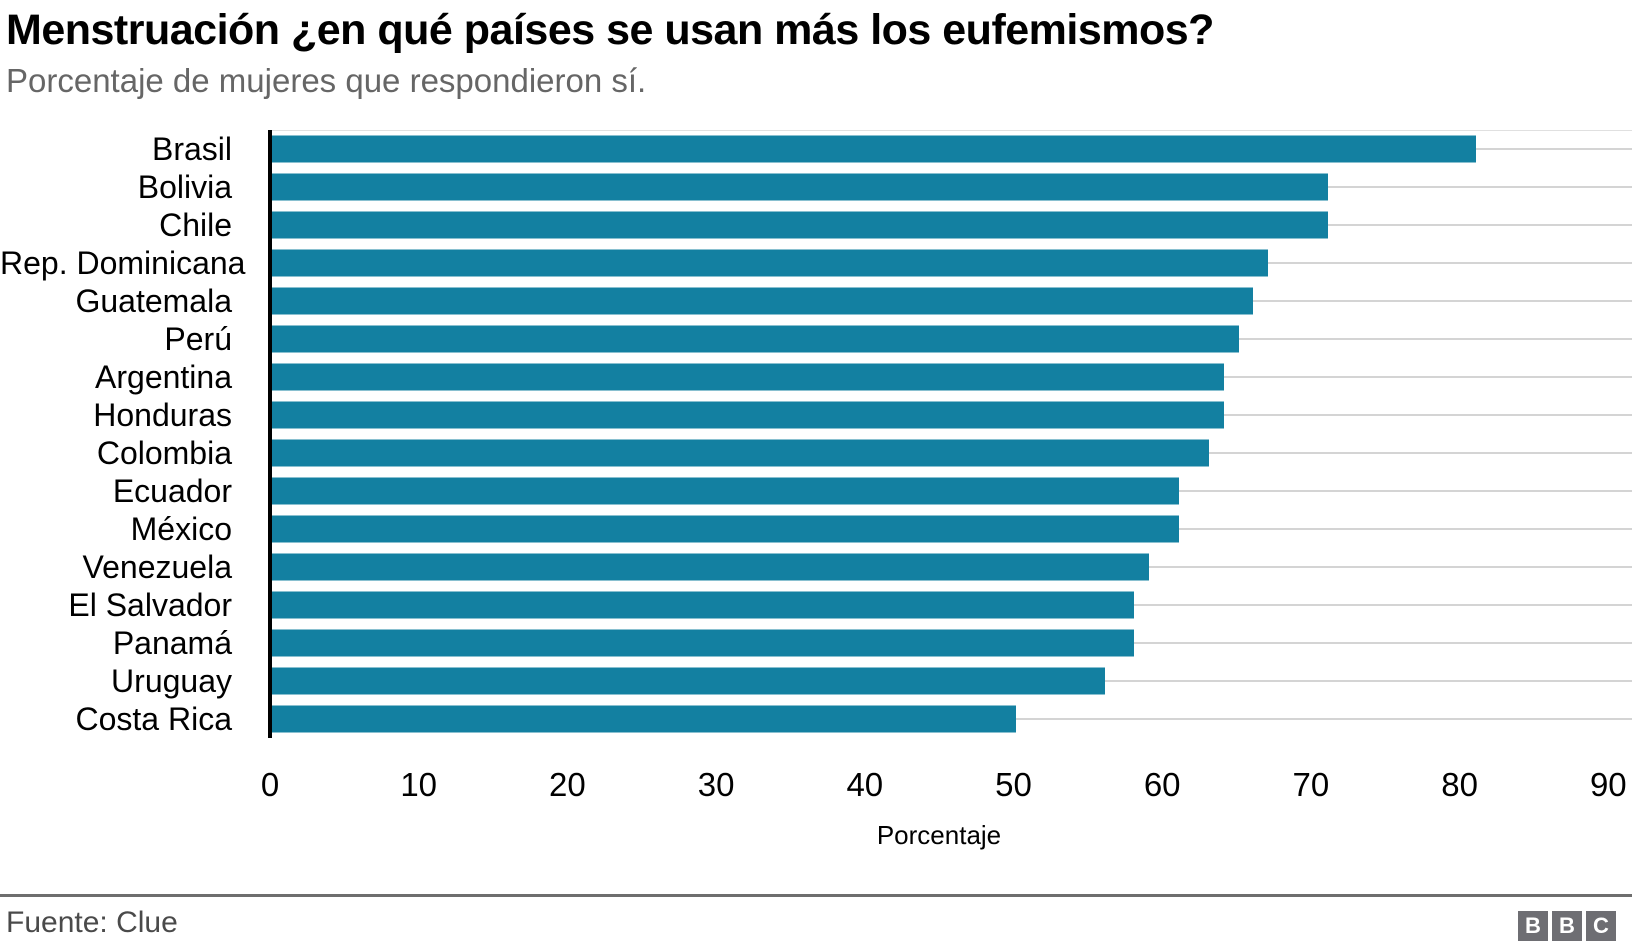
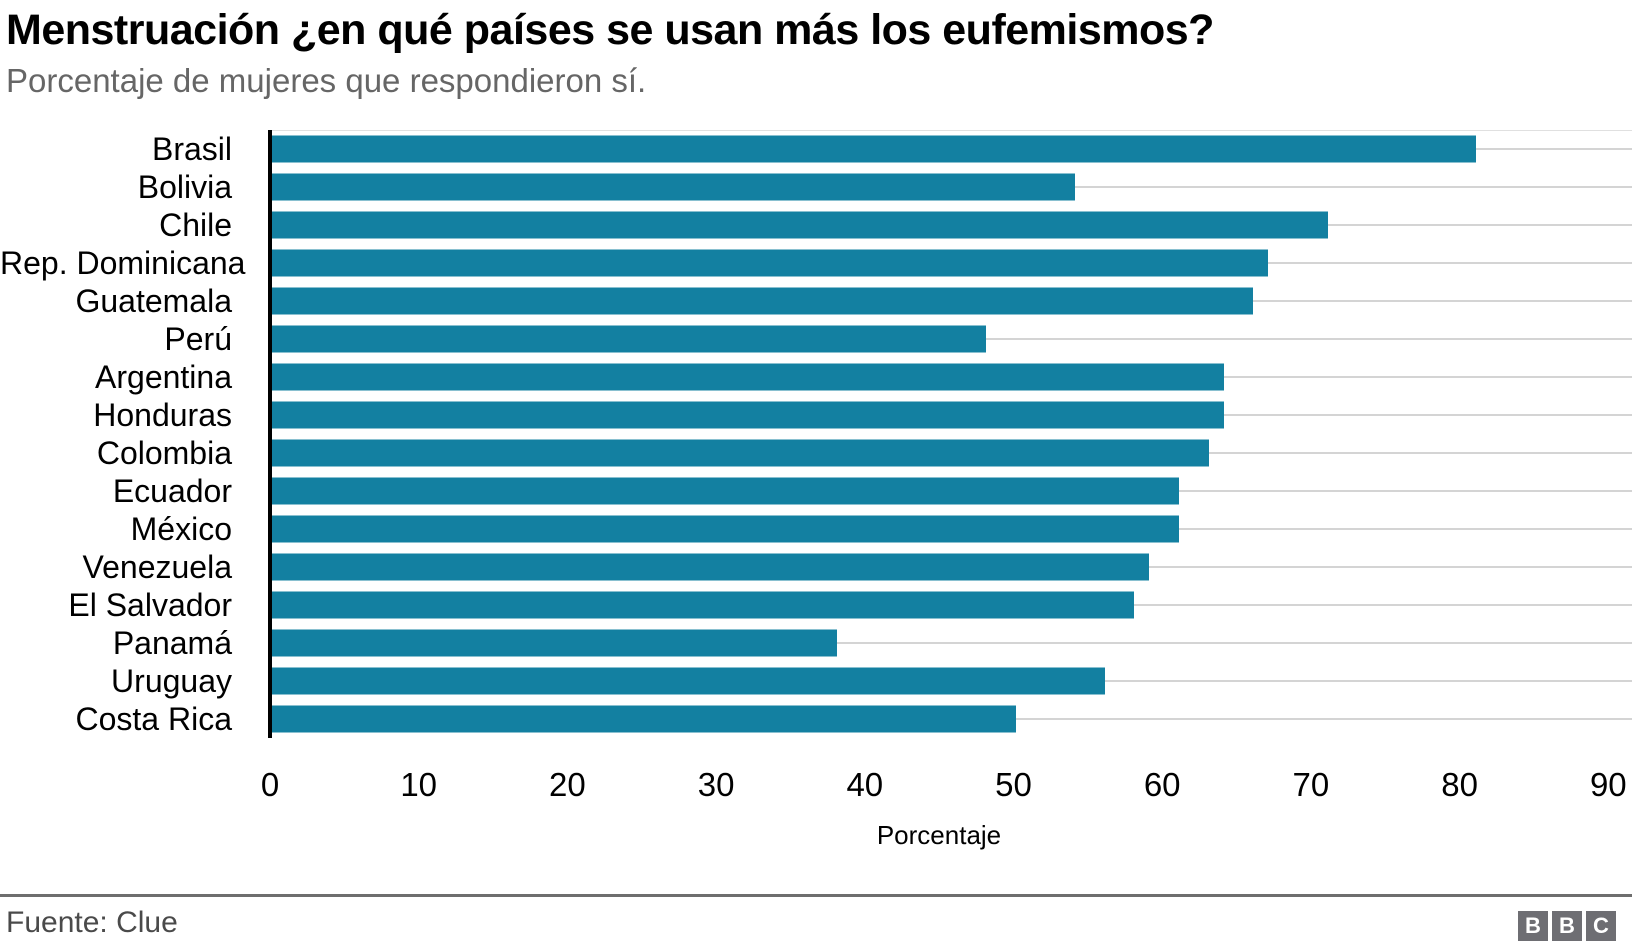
Bolivia: 71 -> 54
Perú: 65 -> 48
Panamá: 58 -> 38
